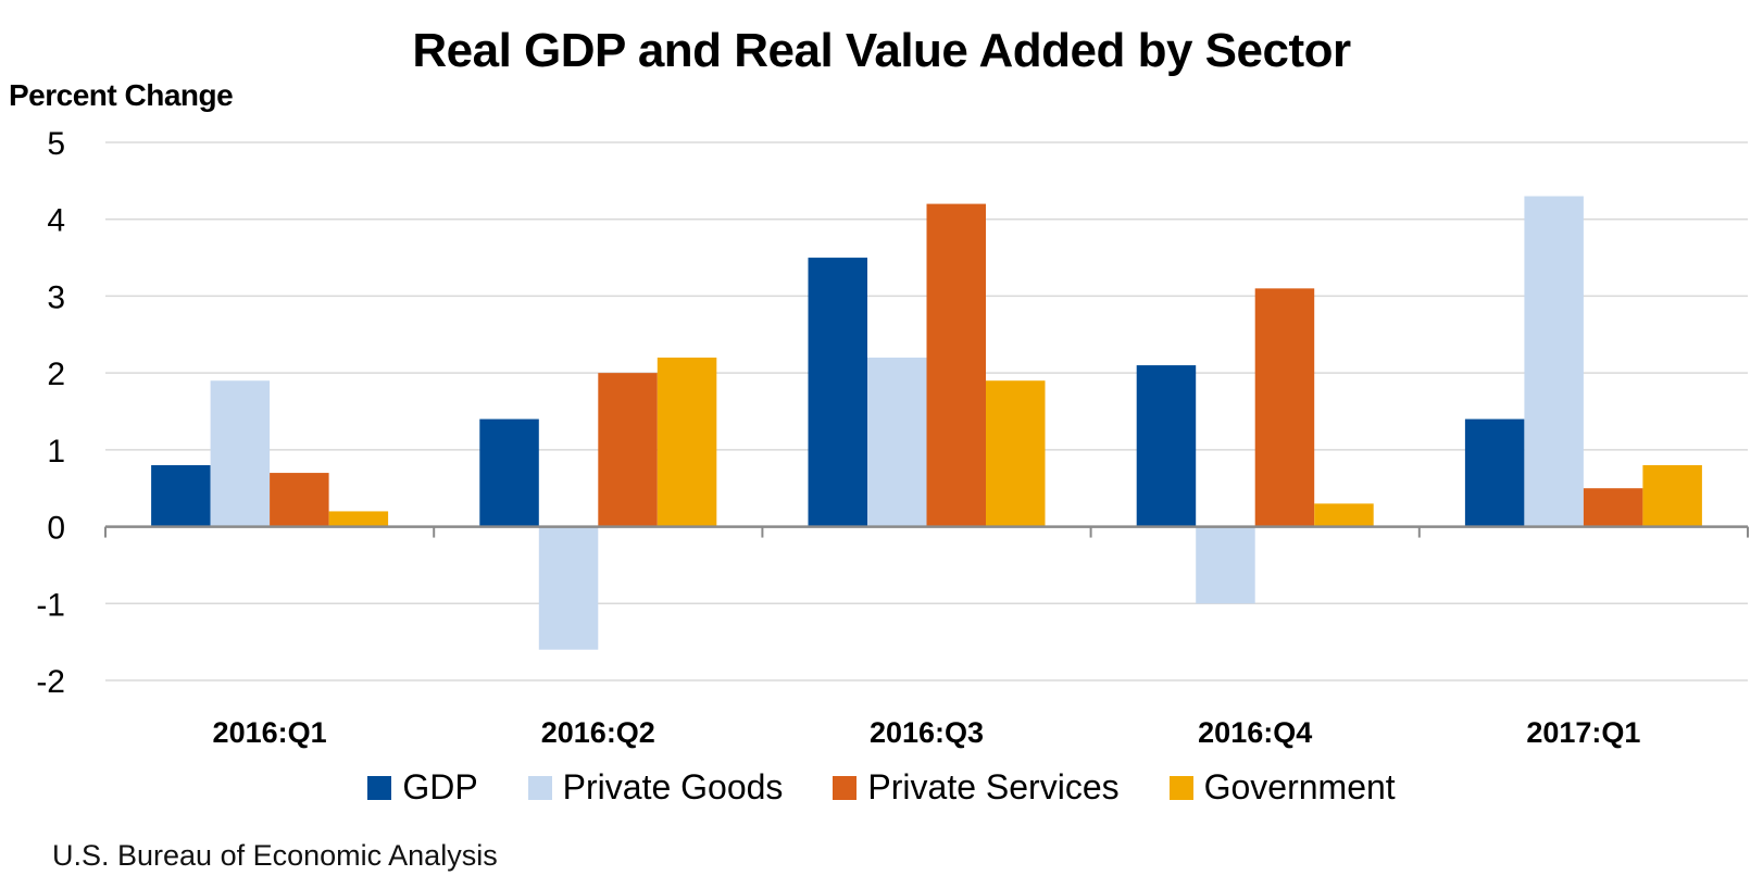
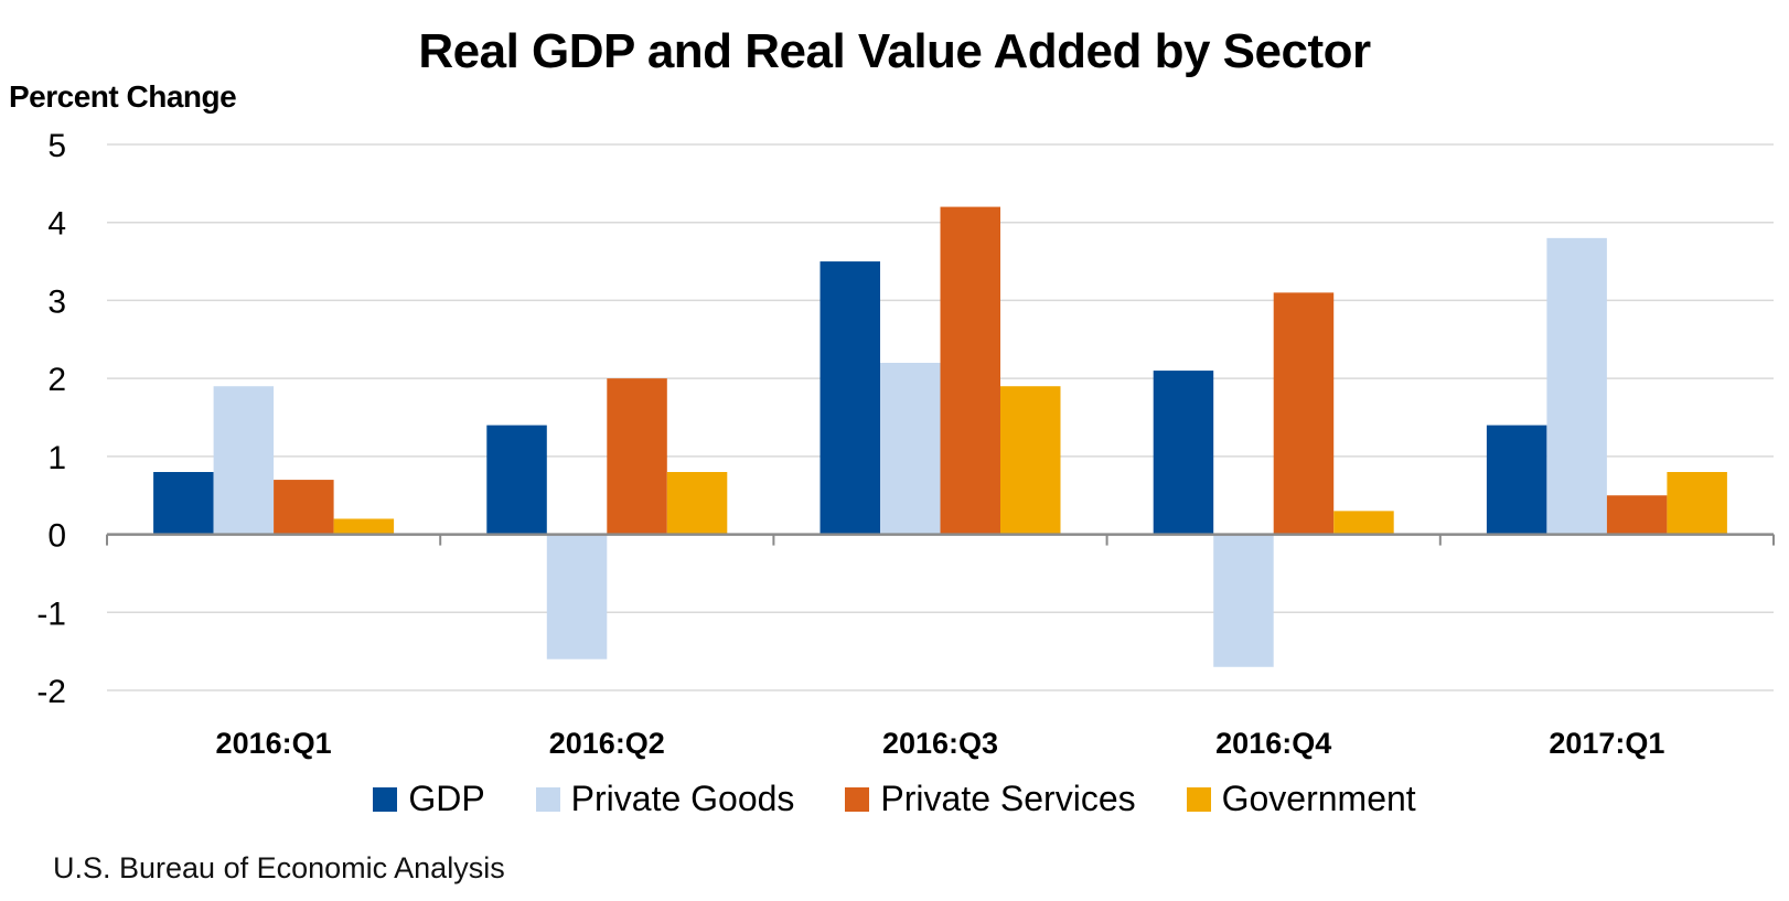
Government/2016:Q2: 2.2 -> 0.8
Private Goods/2016:Q4: -1.0 -> -1.7
Private Goods/2017:Q1: 4.3 -> 3.8
